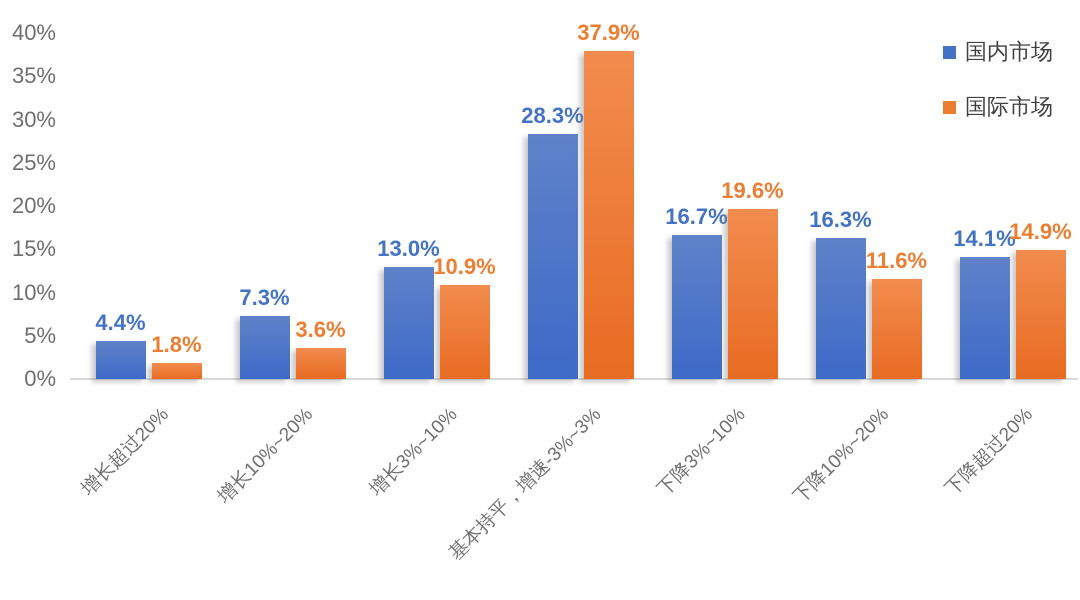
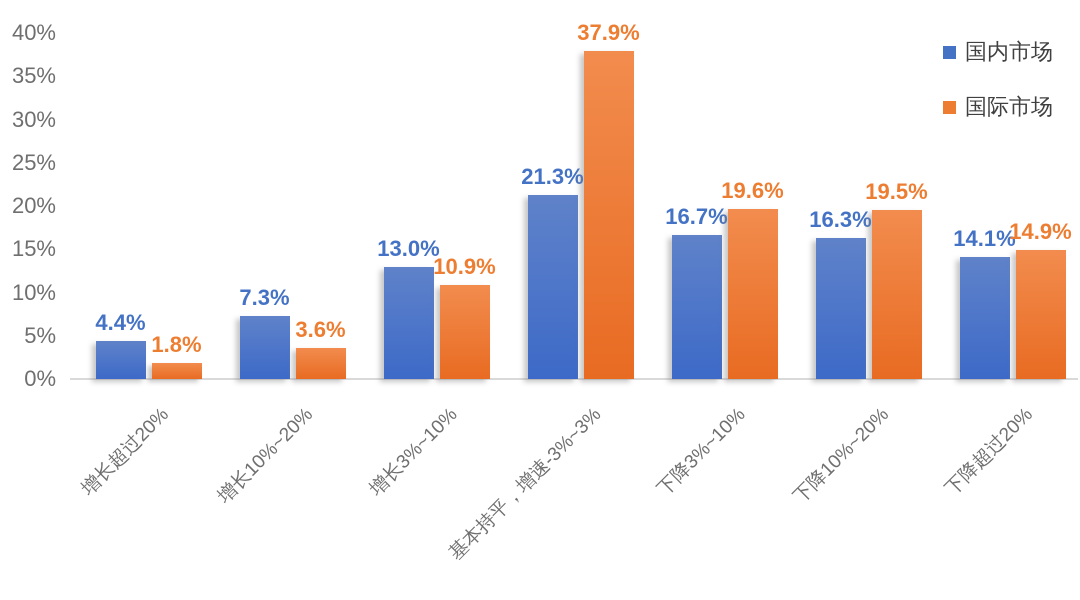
国内市场/基本持平，增速-3%~3%: 28.3% -> 21.3%
国际市场/下降10%~20%: 11.6% -> 19.5%
